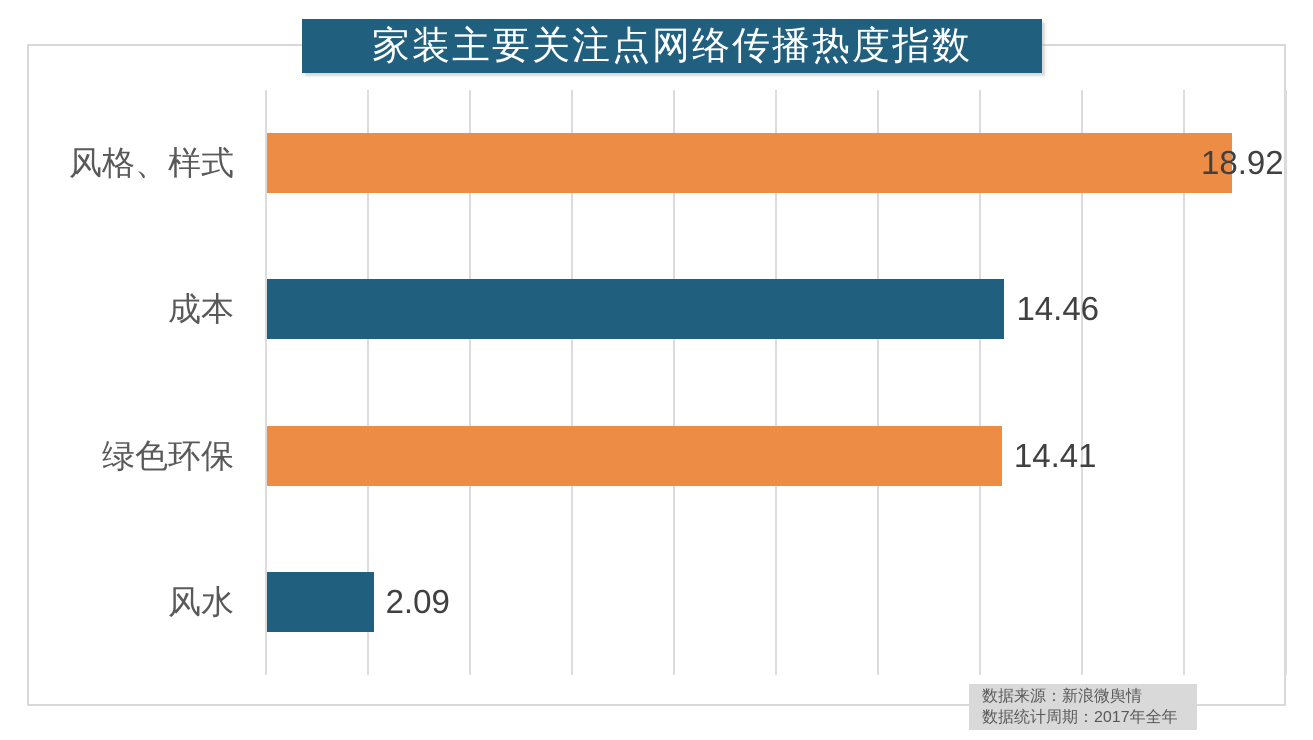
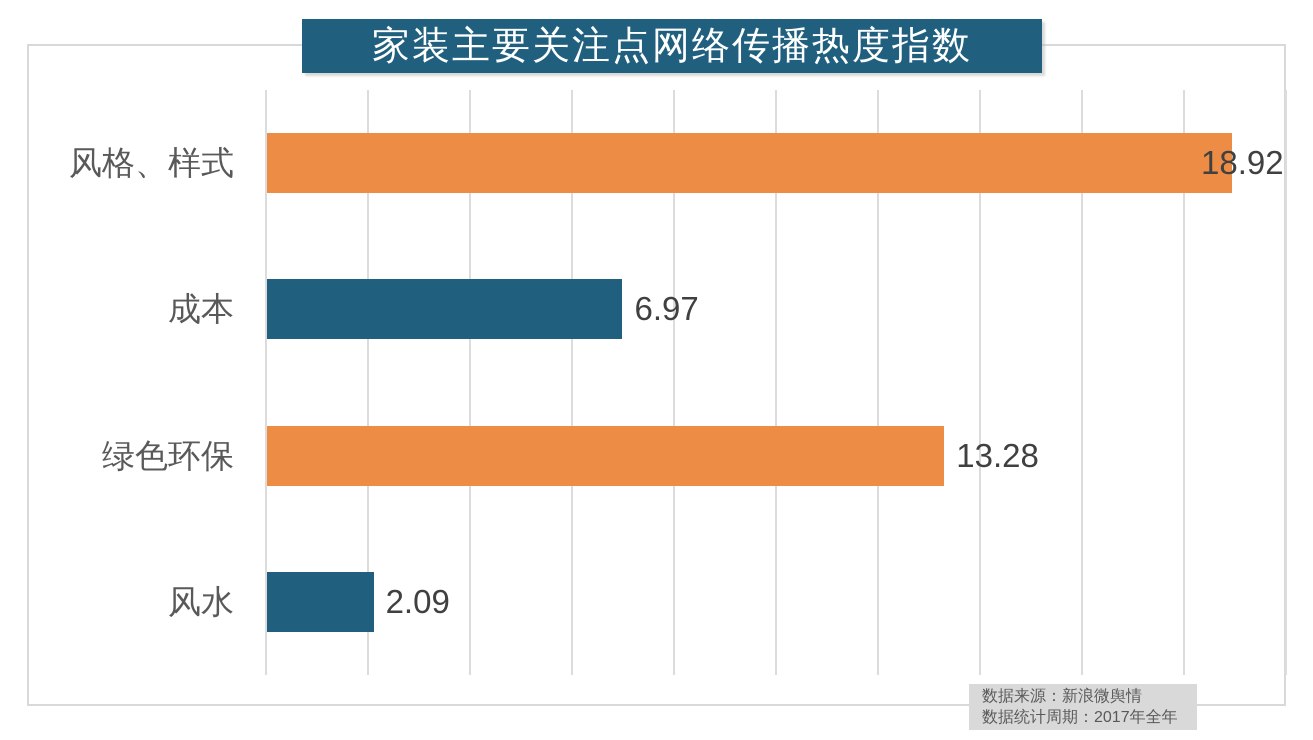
成本: 14.46 -> 6.97
绿色环保: 14.41 -> 13.28
